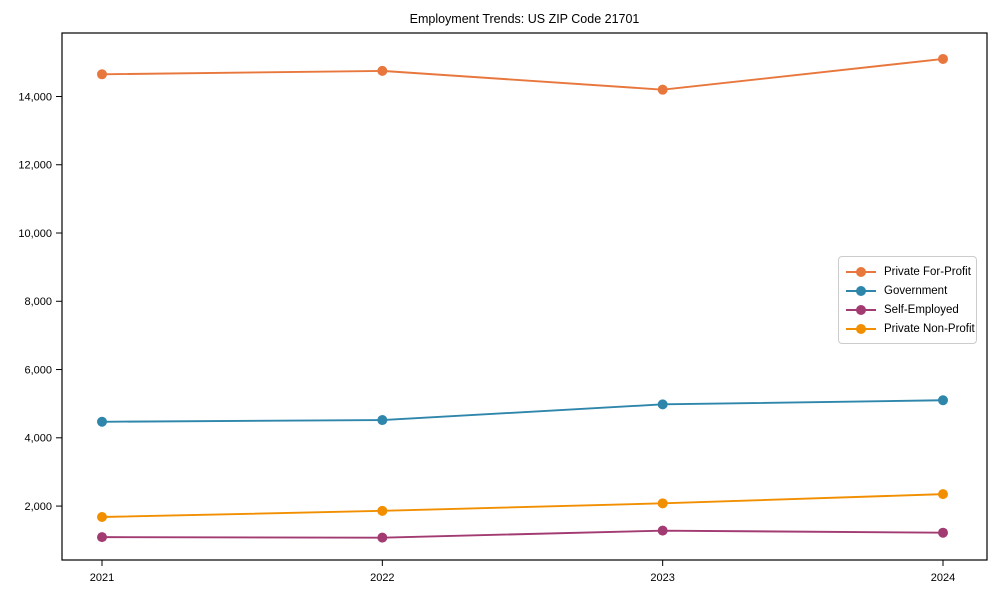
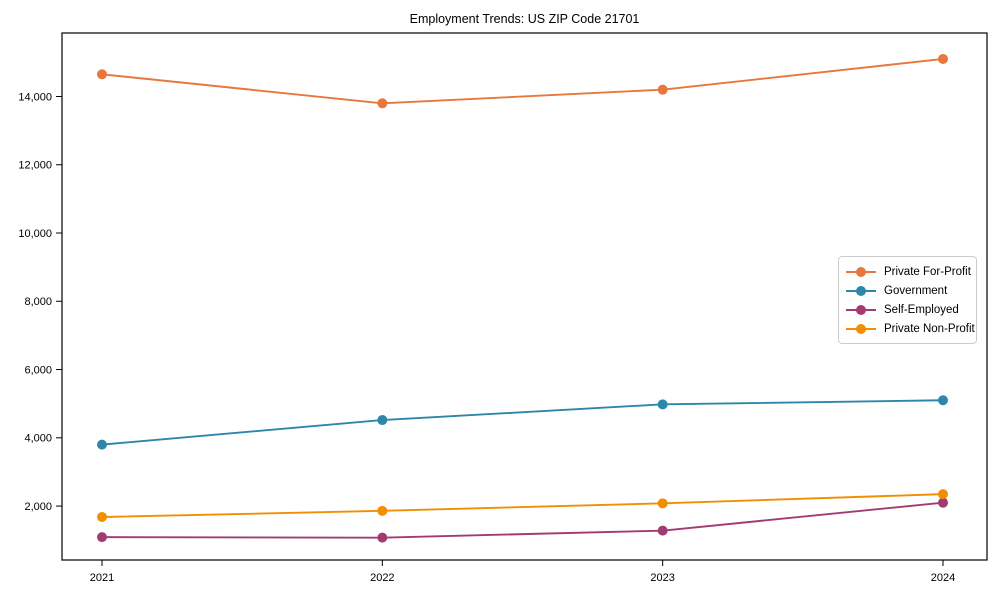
Government/2021: 4500 -> 3800
Private For-Profit/2022: 14800 -> 13800
Self-Employed/2024: 1200 -> 2100
